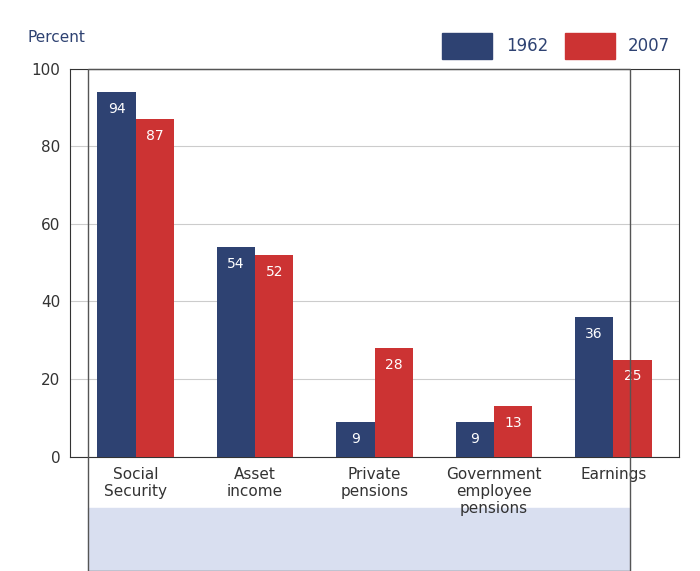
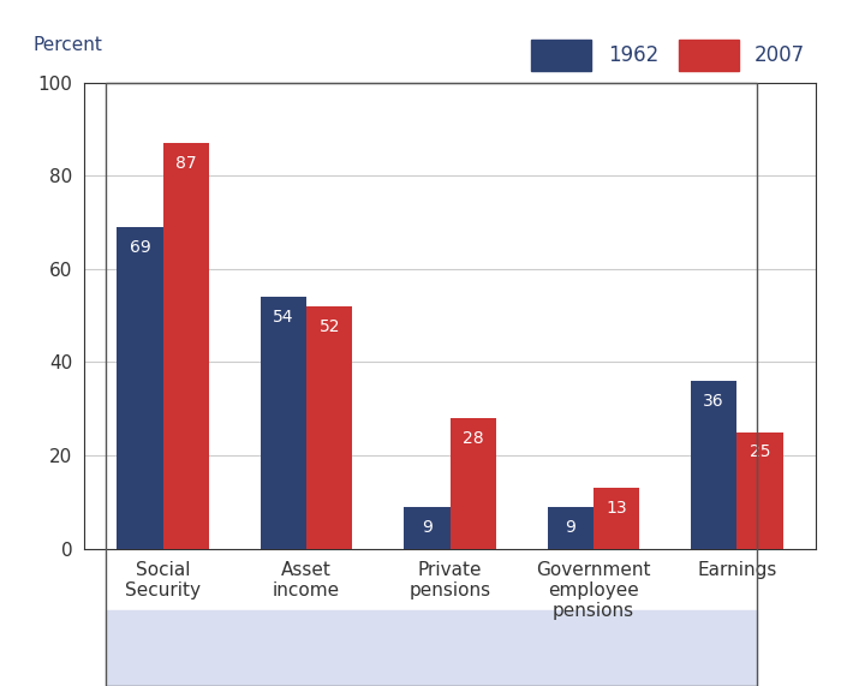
1962/Social Security: 94 -> 69
